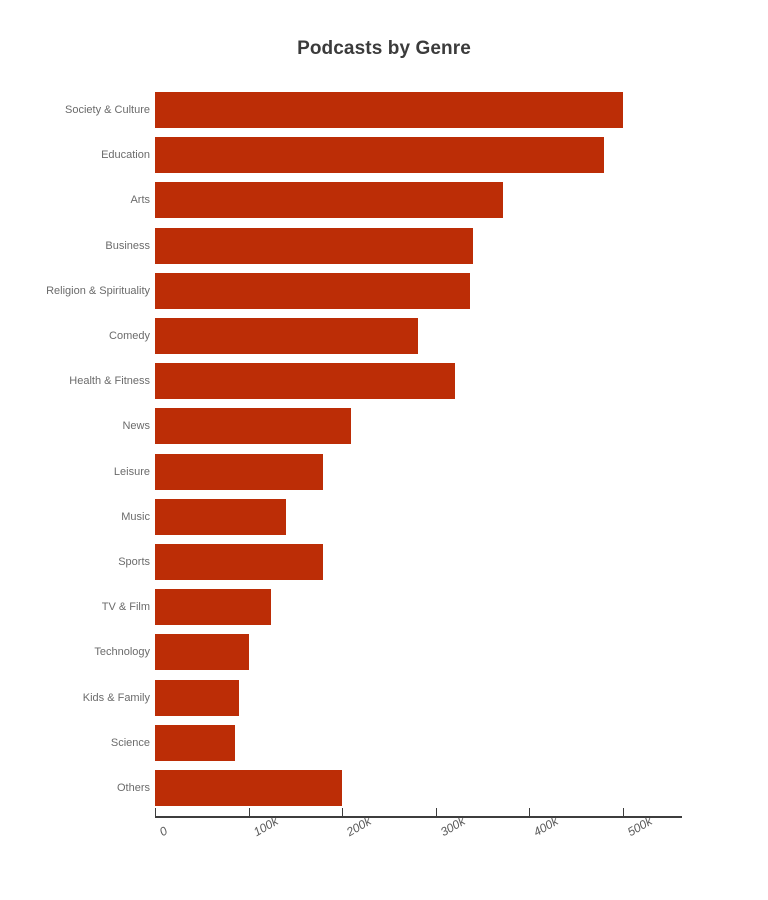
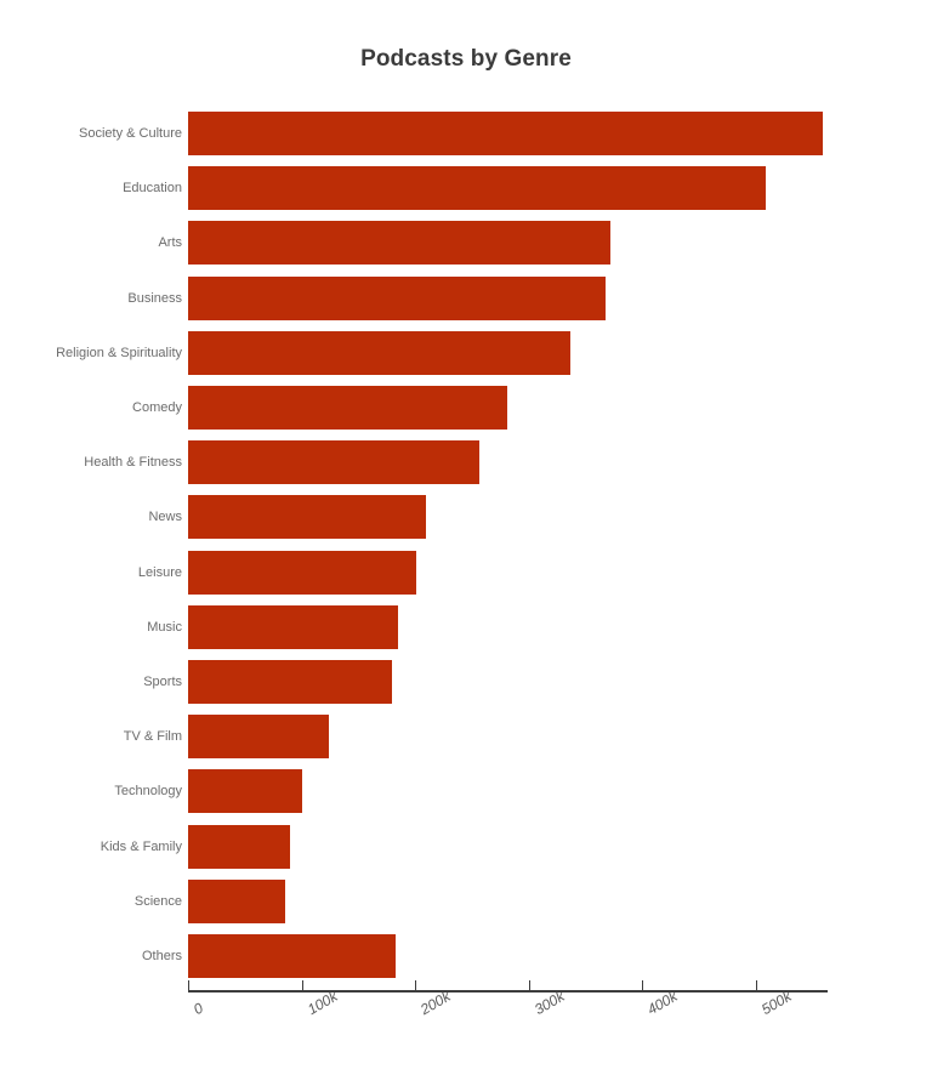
Society & Culture: 500k -> 560k
Education: 480k -> 510k
Business: 340k -> 370k
Health & Fitness: 320k -> 260k
Leisure: 180k -> 200k
Music: 140k -> 180k
Others: 200k -> 180k
